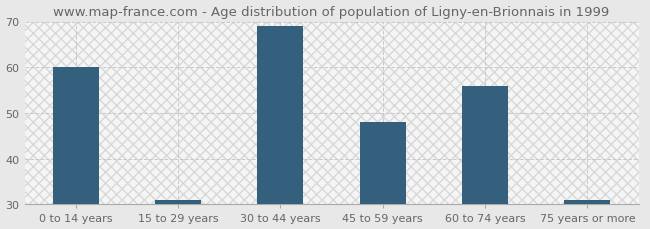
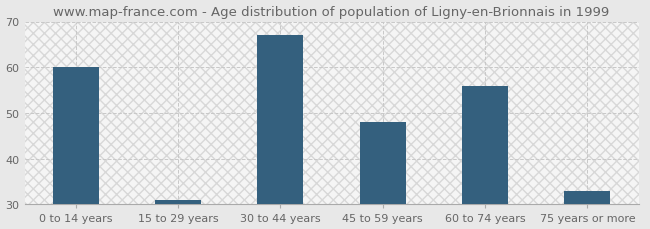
30 to 44 years: 69 -> 67
75 years or more: 31 -> 33
